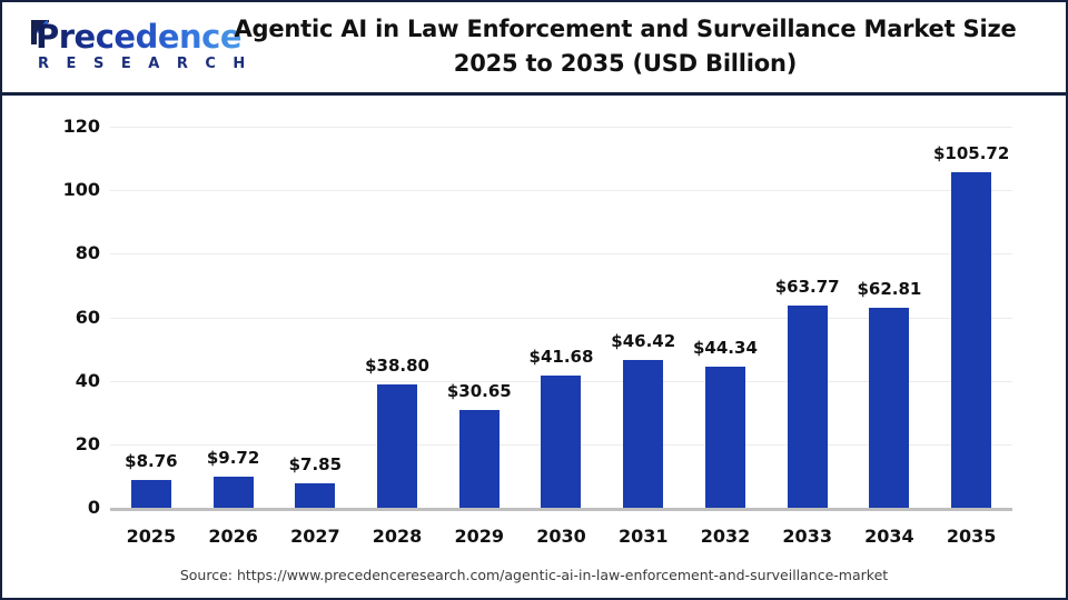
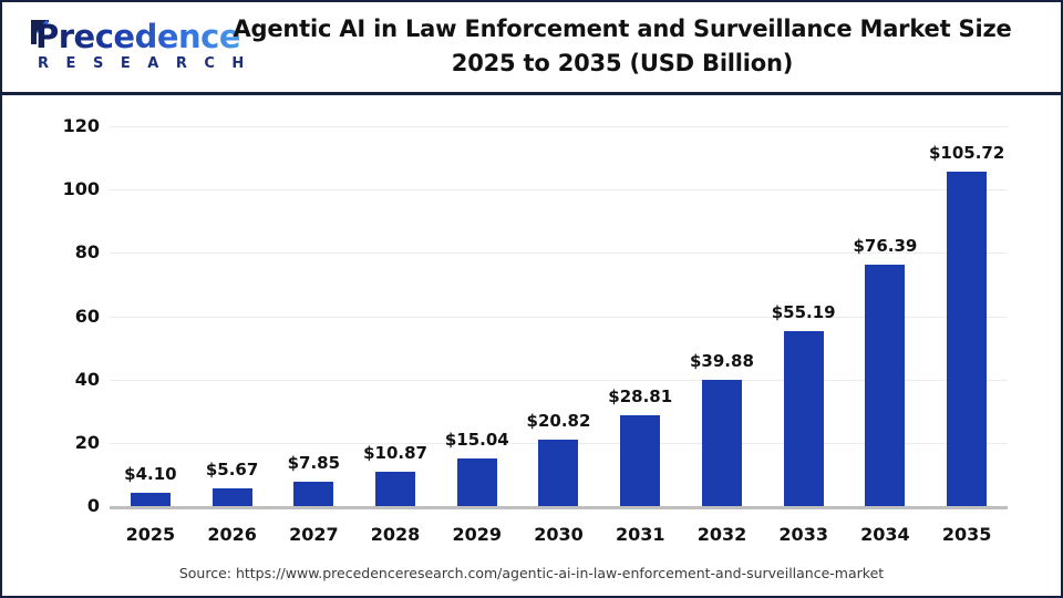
2025: $8.76 -> $4.10
2026: $9.72 -> $5.67
2028: $38.80 -> $10.87
2029: $30.65 -> $15.04
2030: $41.68 -> $20.82
2031: $46.42 -> $28.81
2032: $44.34 -> $39.88
2033: $63.77 -> $55.19
2034: $62.81 -> $76.39
